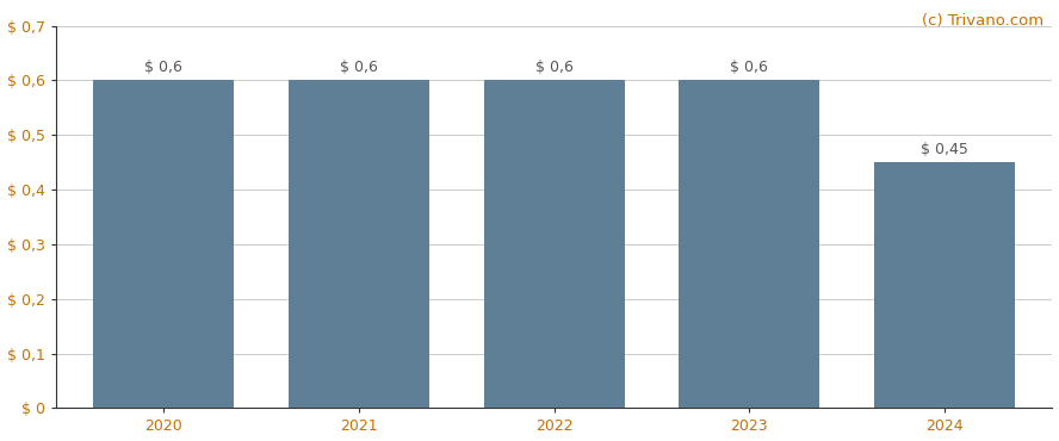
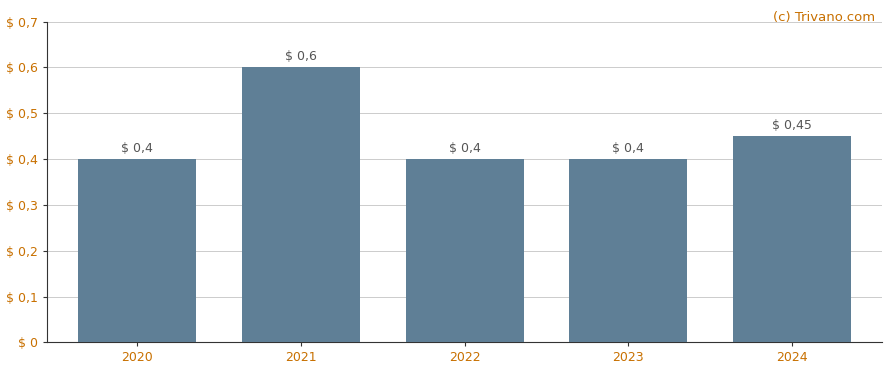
2020: 0,6 -> 0,4
2022: 0,6 -> 0,4
2023: 0,6 -> 0,4
